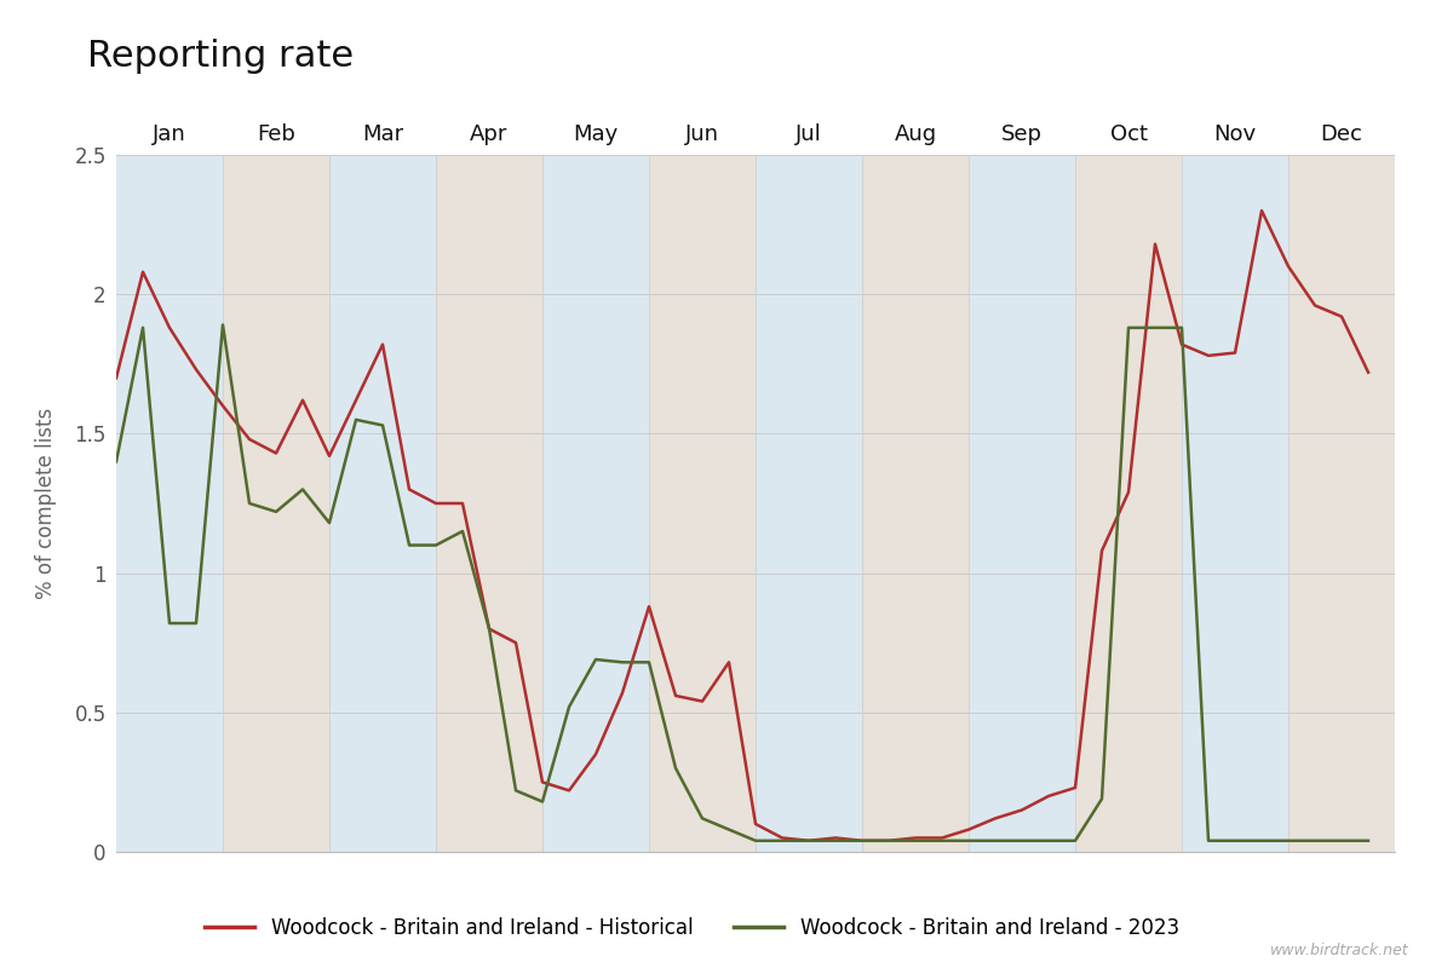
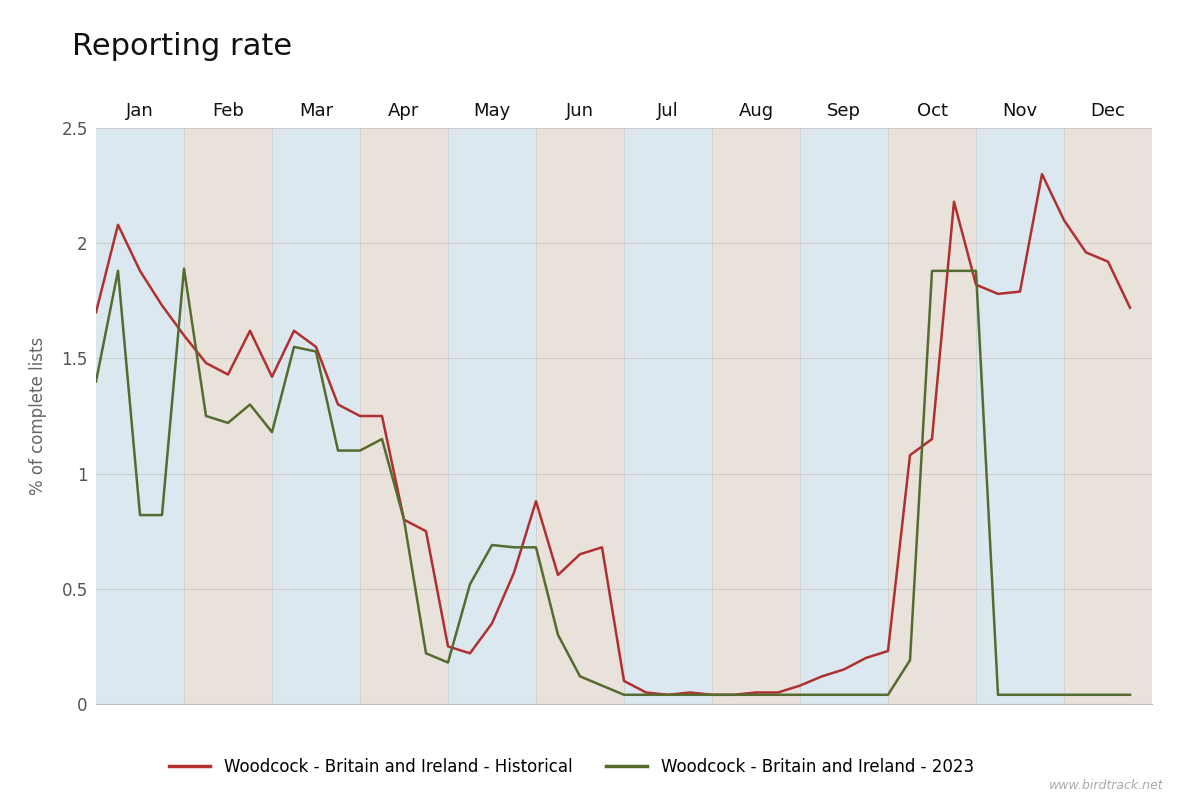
Woodcock - Britain and Ireland - Historical/Mar: 1.82 -> 1.55
Woodcock - Britain and Ireland - Historical/Jun: 0.54 -> 0.65
Woodcock - Britain and Ireland - Historical/Oct: 1.29 -> 1.15
